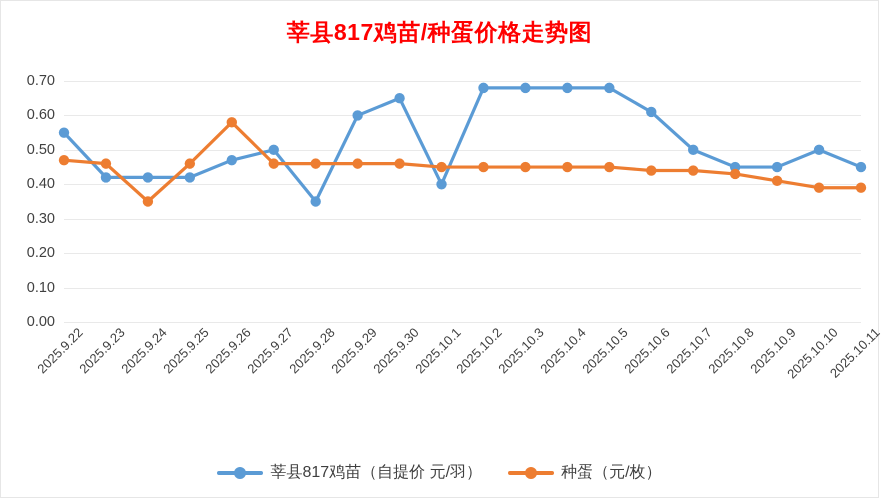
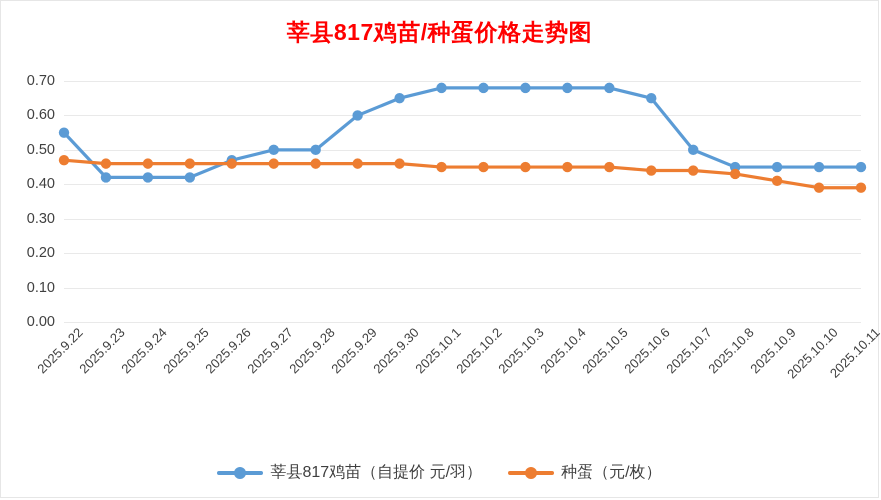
种蛋（元/枚）/2025.9.24: 0.35 -> 0.46
种蛋（元/枚）/2025.9.26: 0.58 -> 0.46
莘县817鸡苗（自提价 元/羽）/2025.9.28: 0.35 -> 0.50
莘县817鸡苗（自提价 元/羽）/2025.10.1: 0.40 -> 0.68
莘县817鸡苗（自提价 元/羽）/2025.10.6: 0.61 -> 0.65
莘县817鸡苗（自提价 元/羽）/2025.10.10: 0.50 -> 0.45
